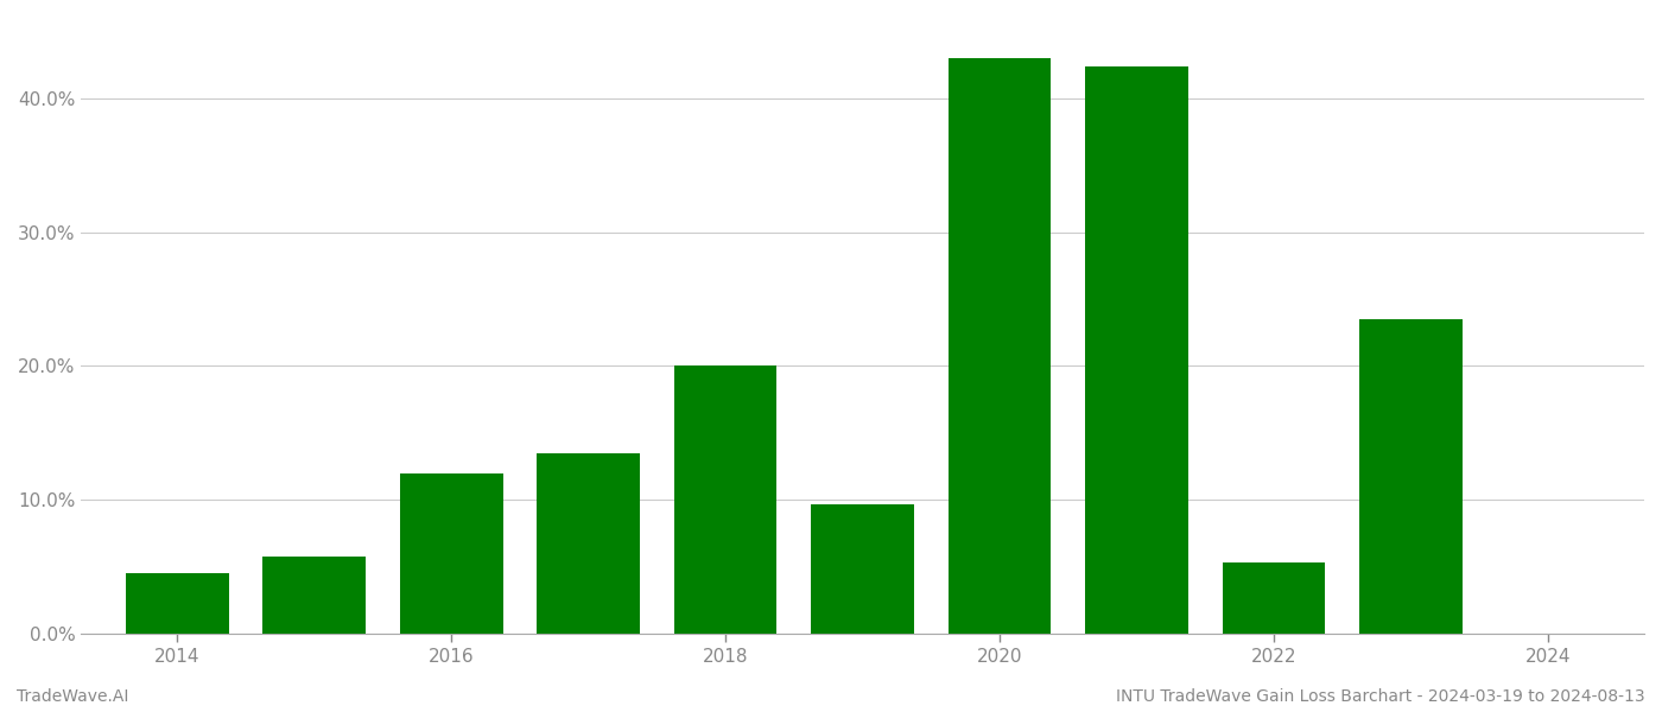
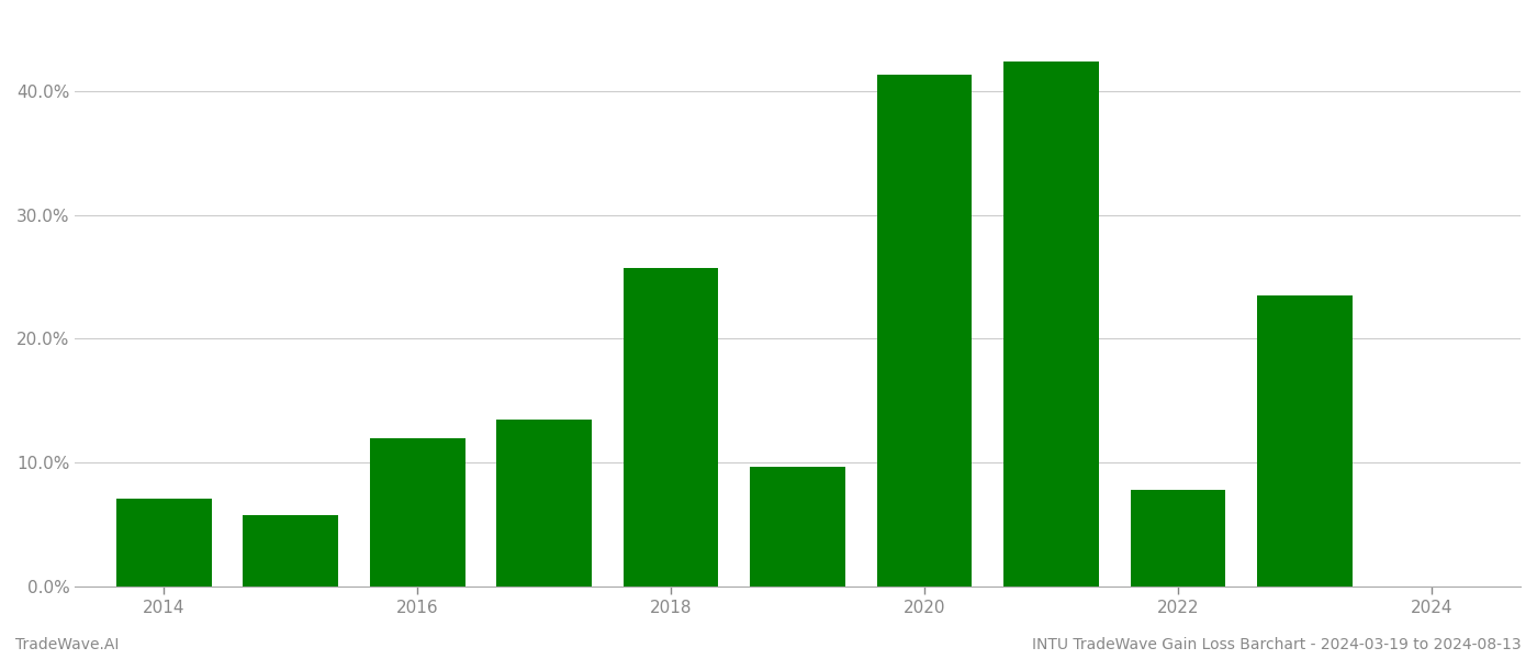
2014: 4.5% -> 7.1%
2018: 20.0% -> 25.7%
2020: 43.0% -> 41.3%
2022: 5.3% -> 7.8%
